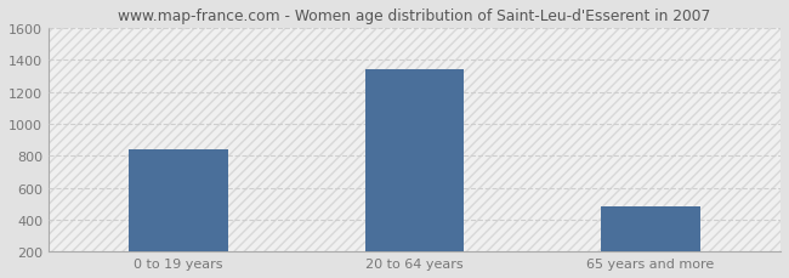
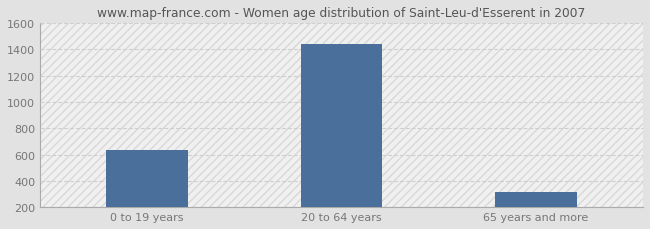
0 to 19 years: 840 -> 640
20 to 64 years: 1340 -> 1440
65 years and more: 480 -> 320
